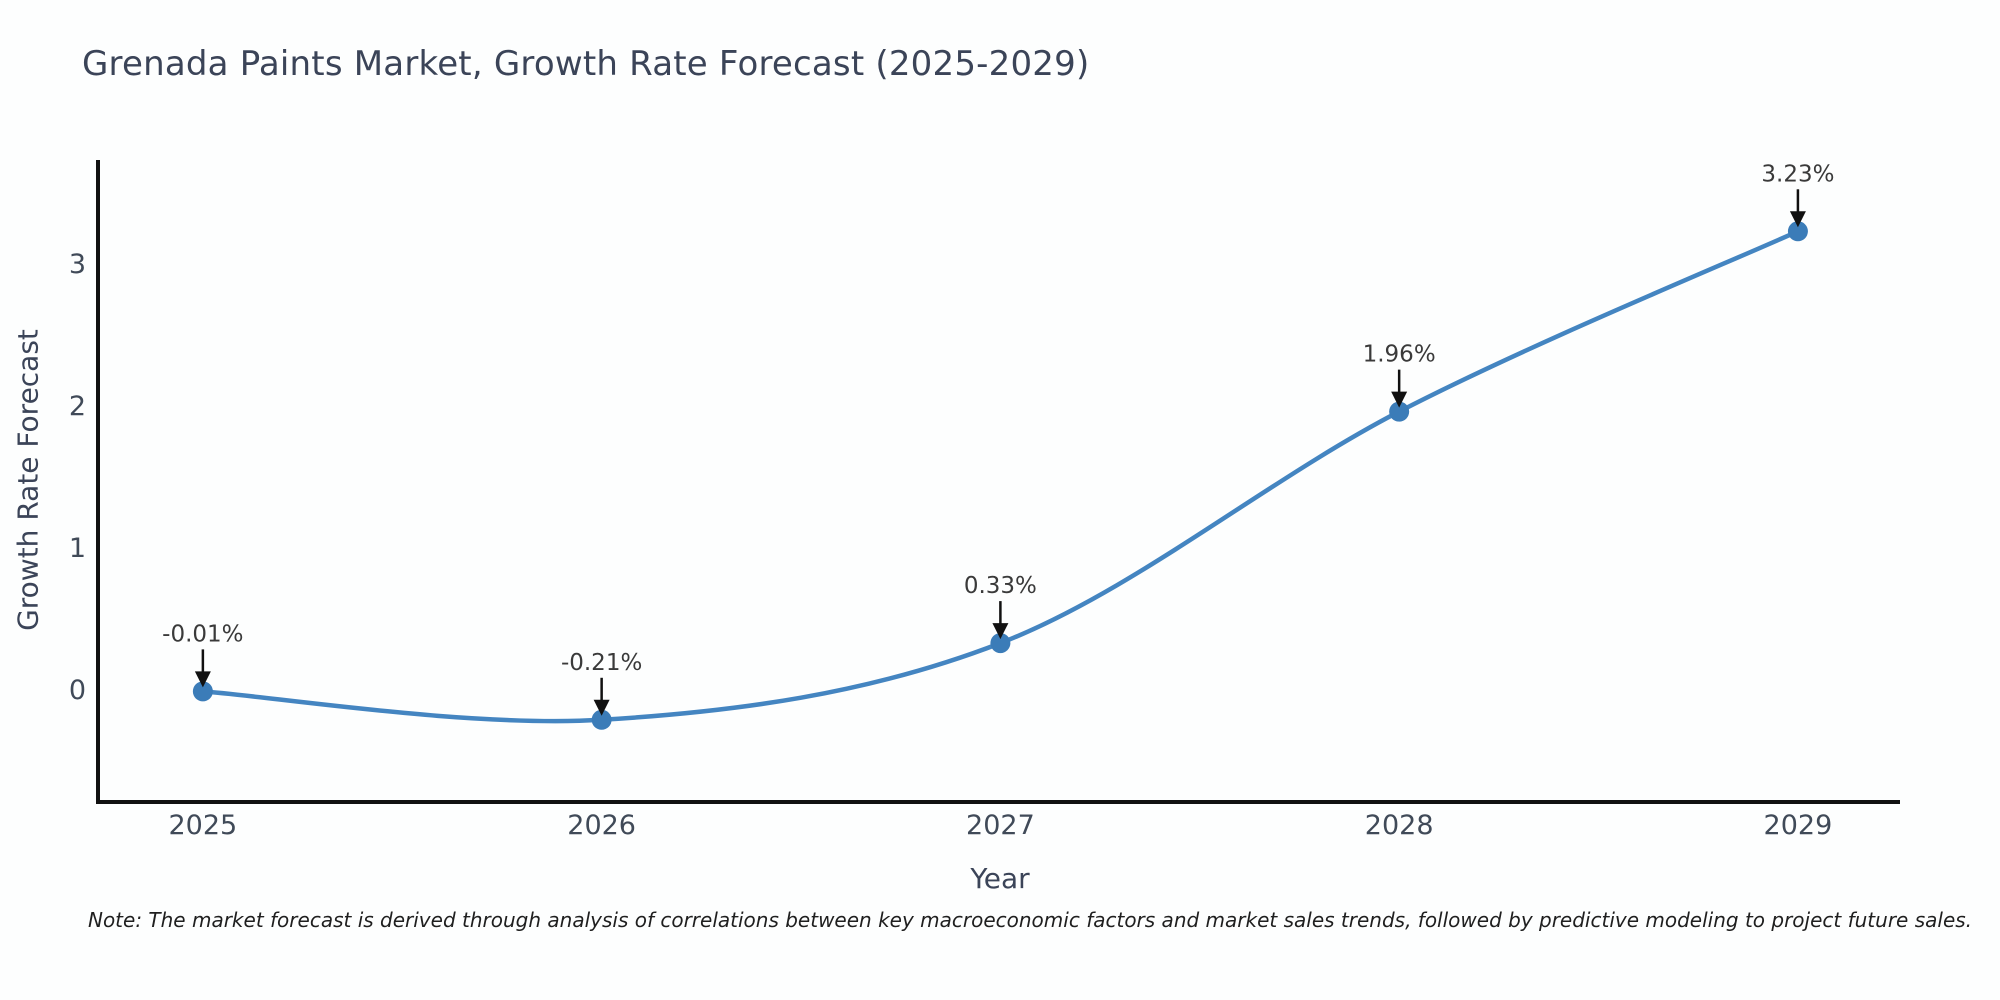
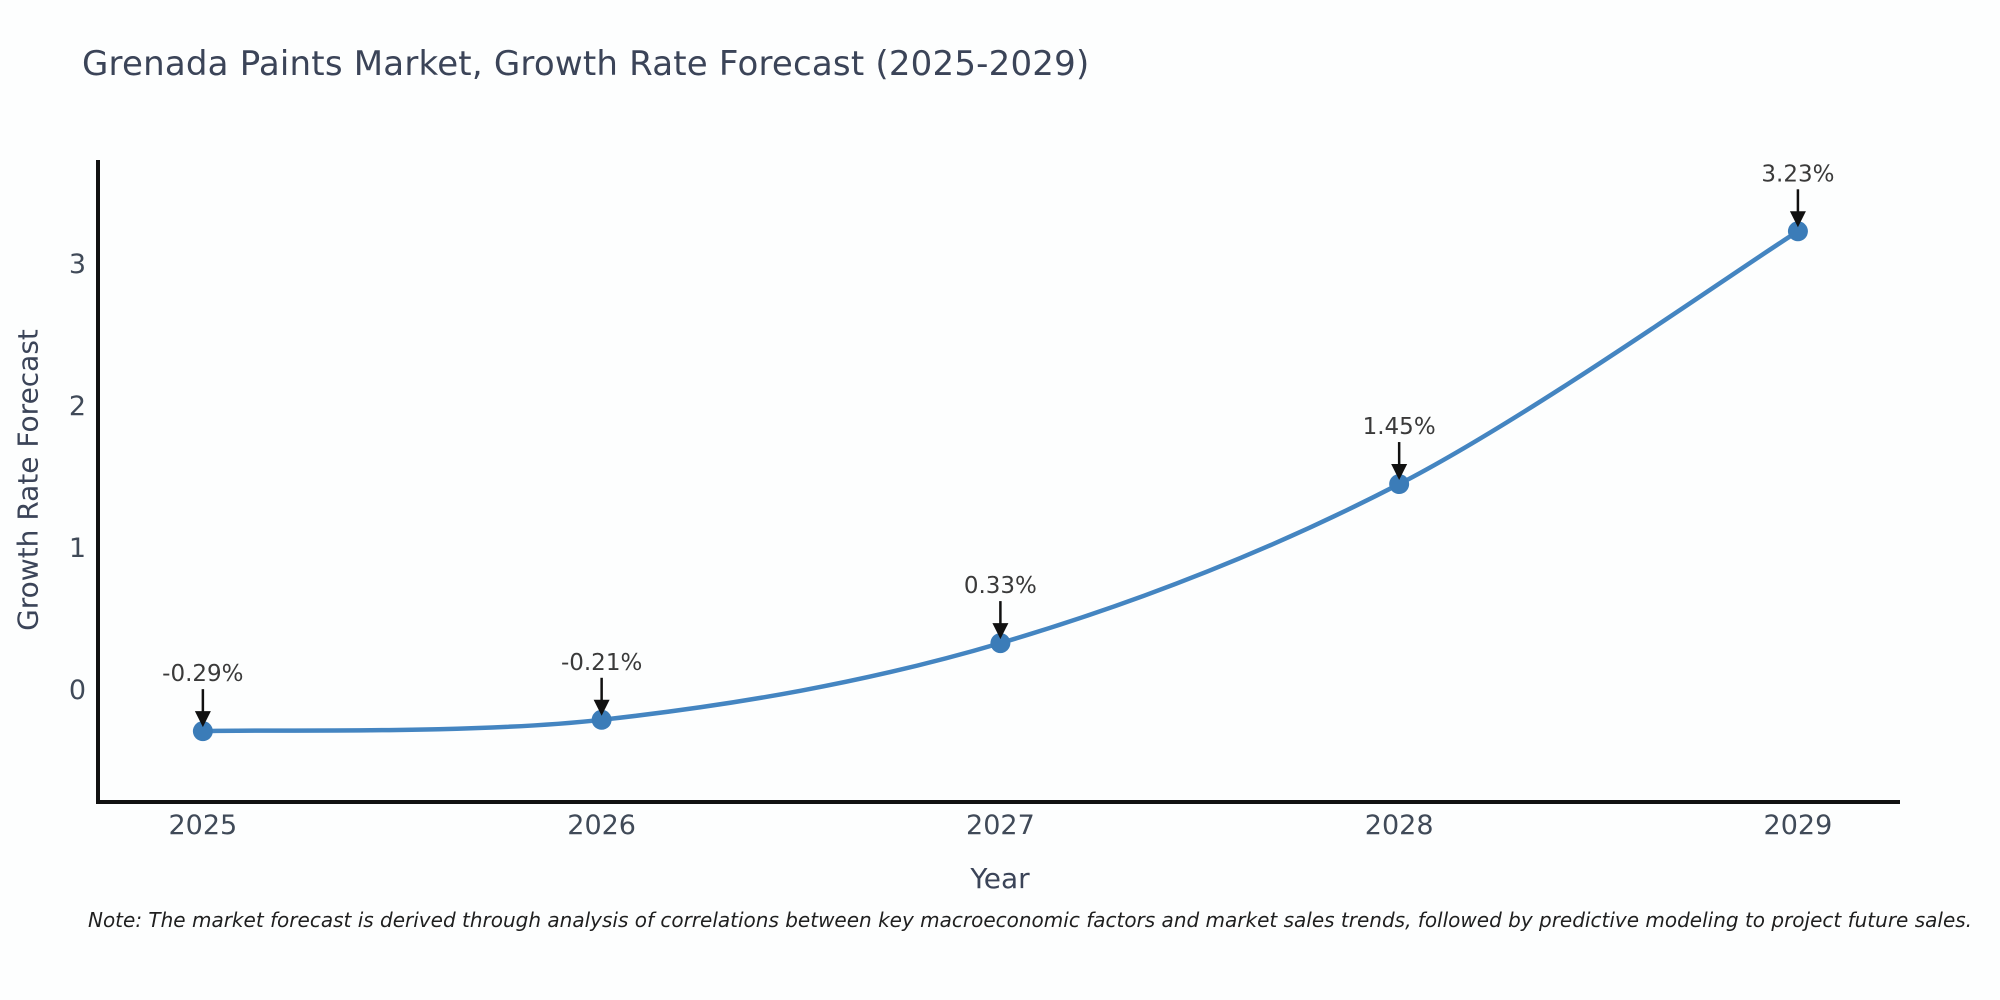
2025: -0.01% -> -0.29%
2028: 1.96% -> 1.45%
